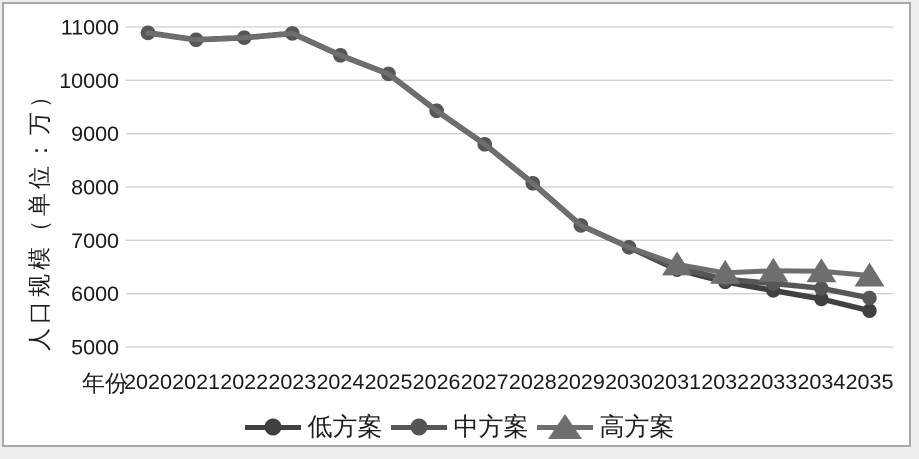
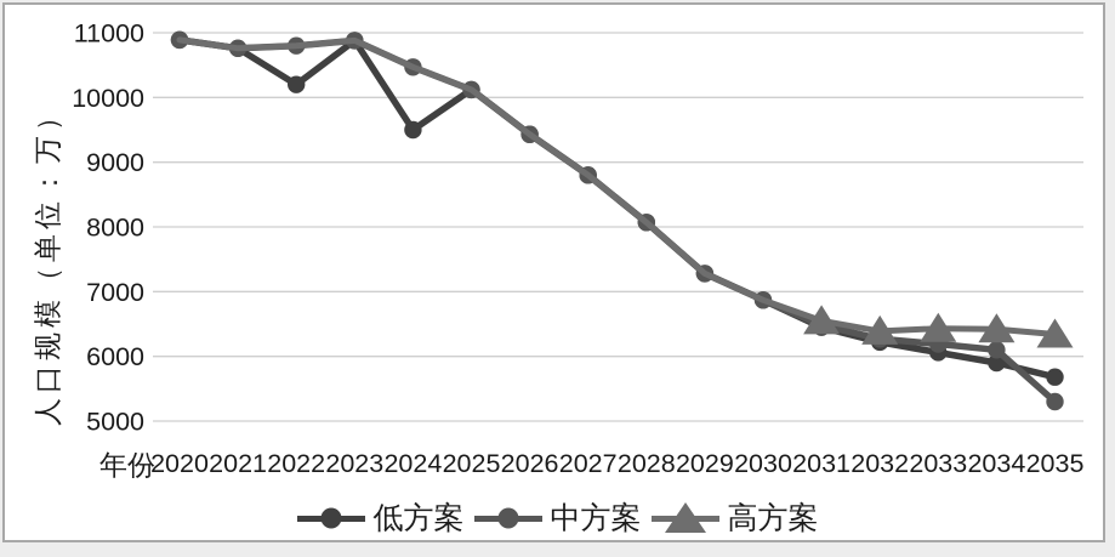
低方案/2022: 10800 -> 10200
低方案/2024: 10500 -> 9500
中方案/2035: 5900 -> 5300
